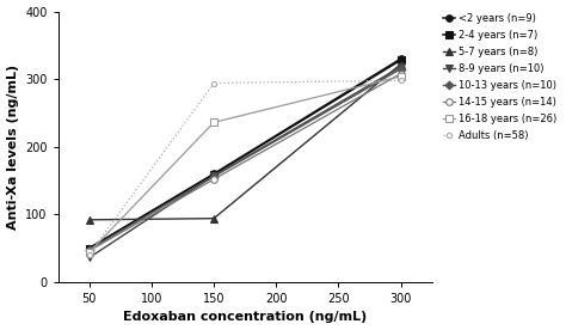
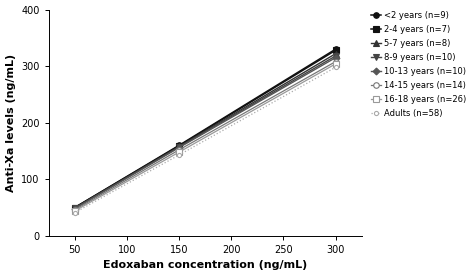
5-7 years (n=8)/50: 92 -> 49
8-9 years (n=10)/50: 36 -> 49
5-7 years (n=8)/150: 94 -> 158
16-18 years (n=26)/150: 236 -> 148
Adults (n=58)/150: 294 -> 143
